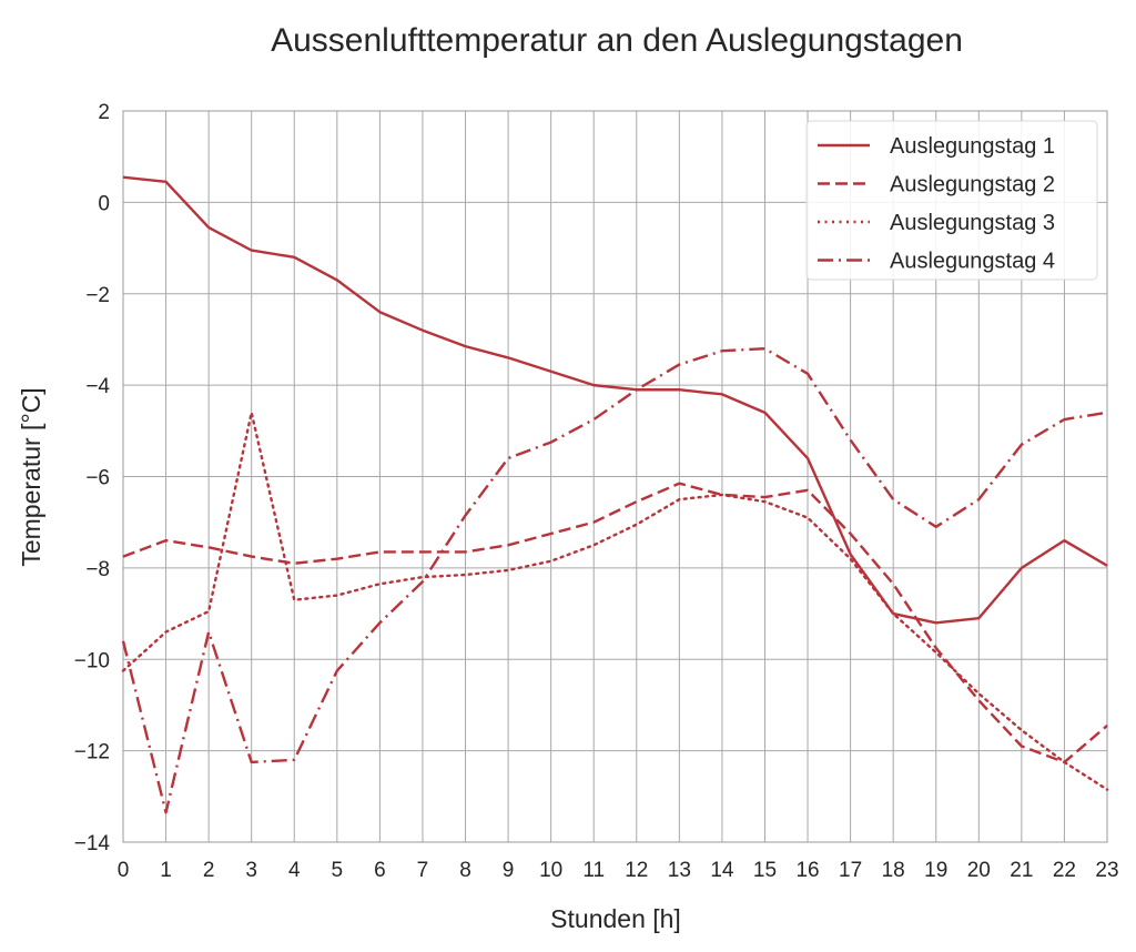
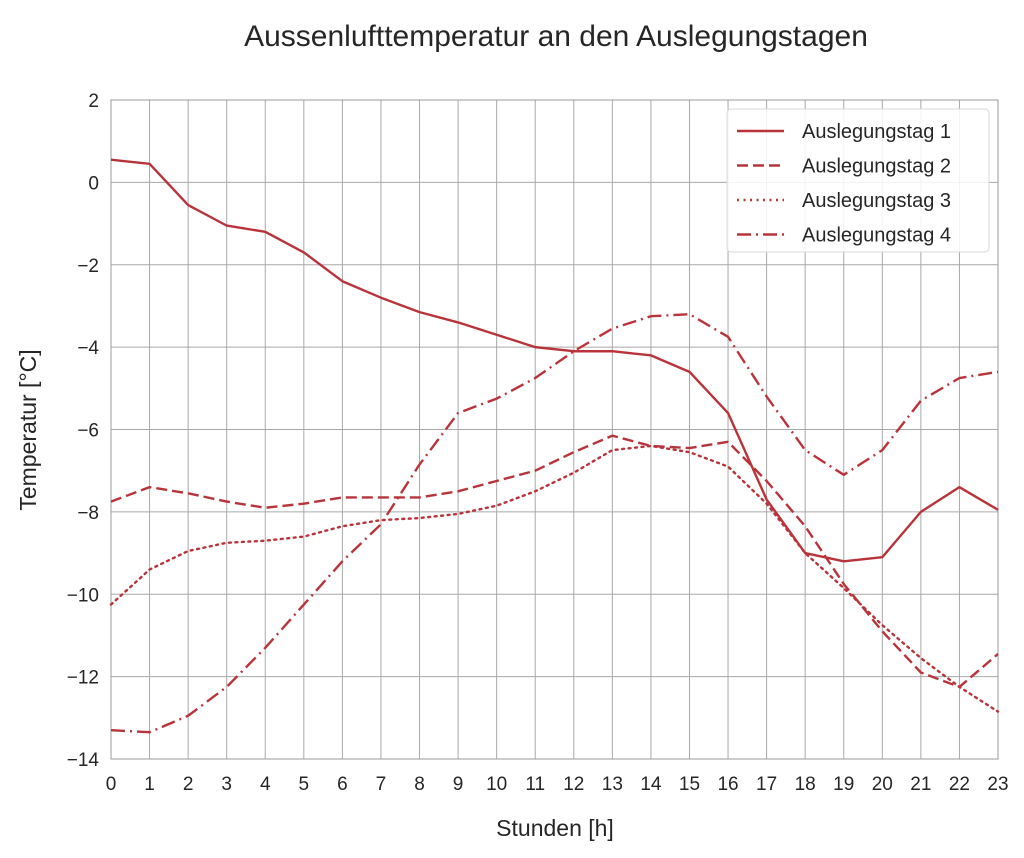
Auslegungstag 4/0: -9.6 -> -13.3
Auslegungstag 4/2: -9.4 -> -12.9
Auslegungstag 3/3: -4.6 -> -8.8
Auslegungstag 4/4: -12.2 -> -11.3
